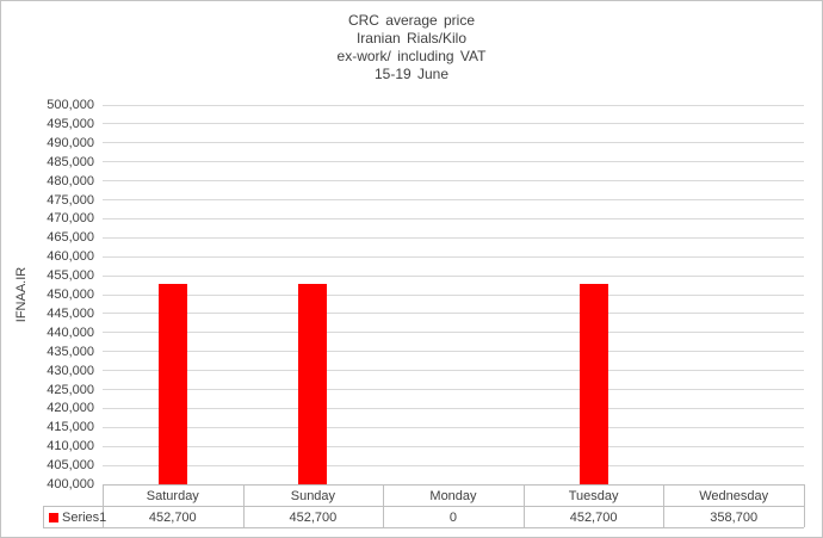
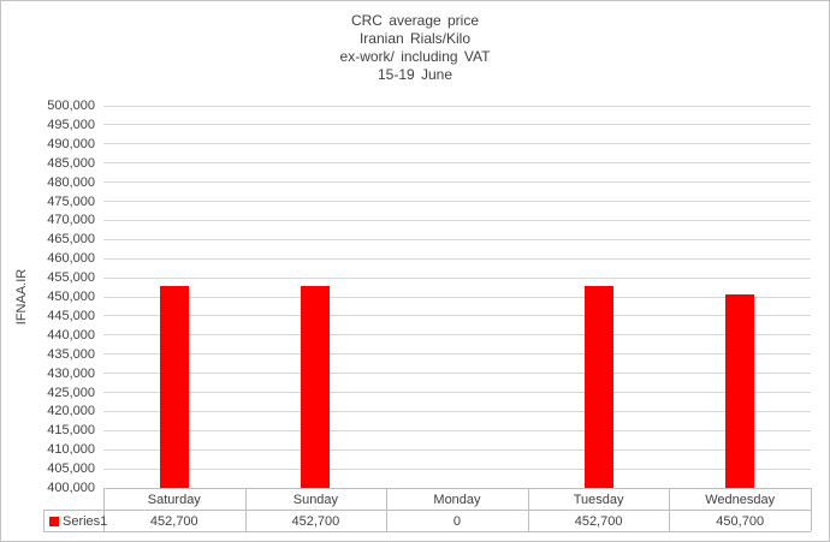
Wednesday: 358,700 -> 450,700
